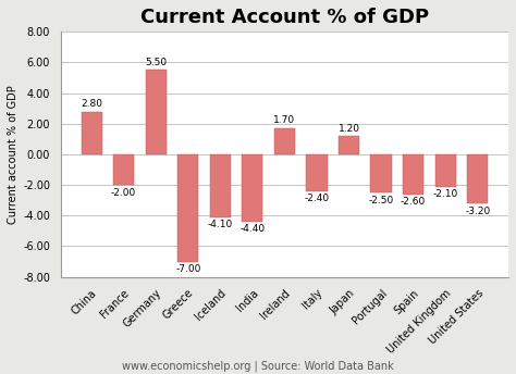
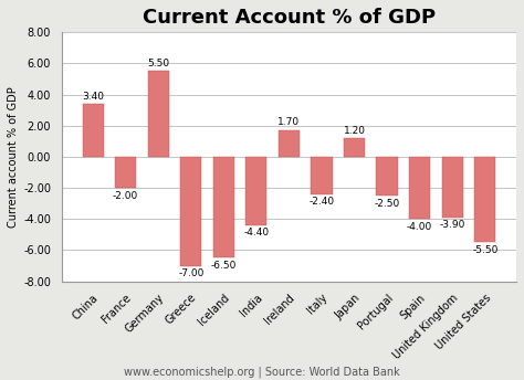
China: 2.80 -> 3.40
Iceland: -4.10 -> -6.50
Spain: -2.60 -> -4.00
United Kingdom: -2.10 -> -3.90
United States: -3.20 -> -5.50
